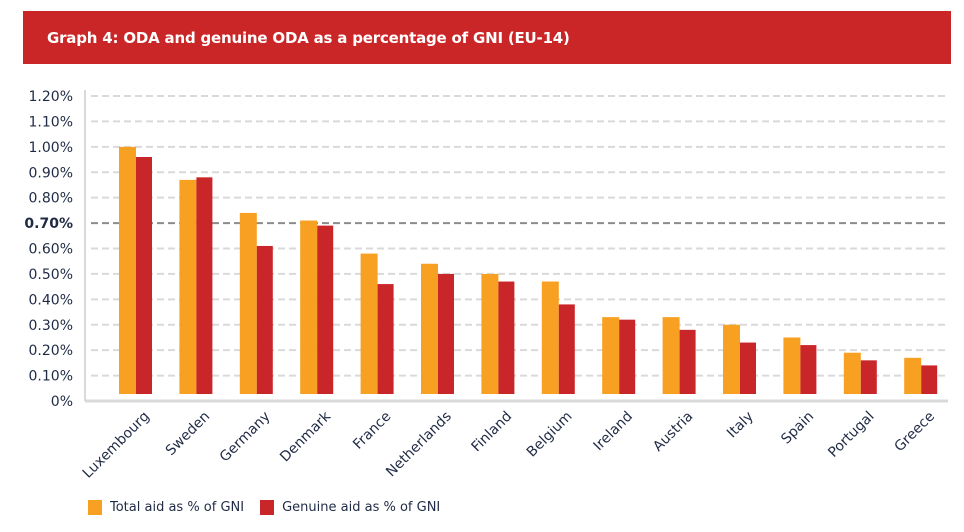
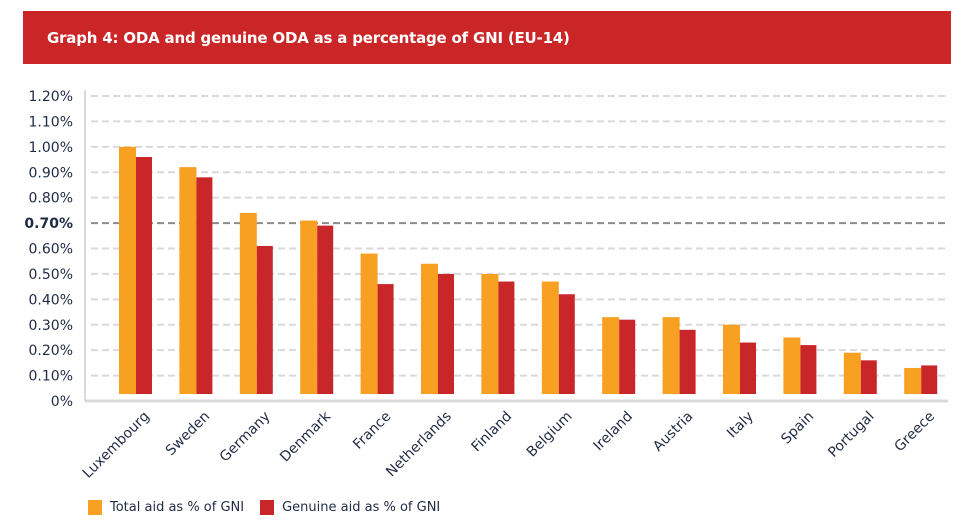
Total aid as % of GNI/Sweden: 0.87% -> 0.92%
Genuine aid as % of GNI/Belgium: 0.38% -> 0.42%
Total aid as % of GNI/Greece: 0.17% -> 0.13%
